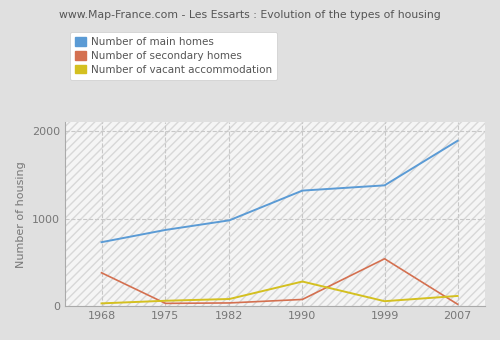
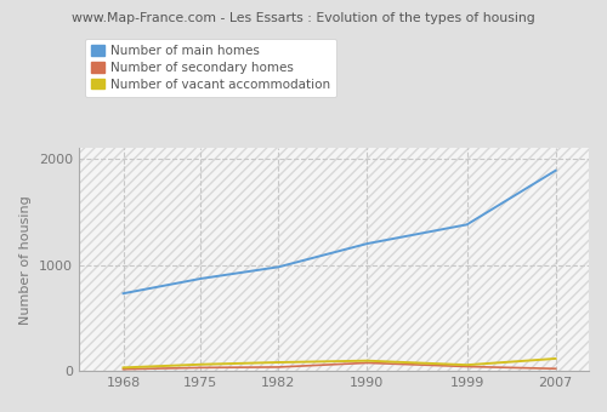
Number of secondary homes/1968: 380 -> 20
Number of main homes/1990: 1320 -> 1200
Number of vacant accommodation/1990: 280 -> 100
Number of secondary homes/1999: 540 -> 40
